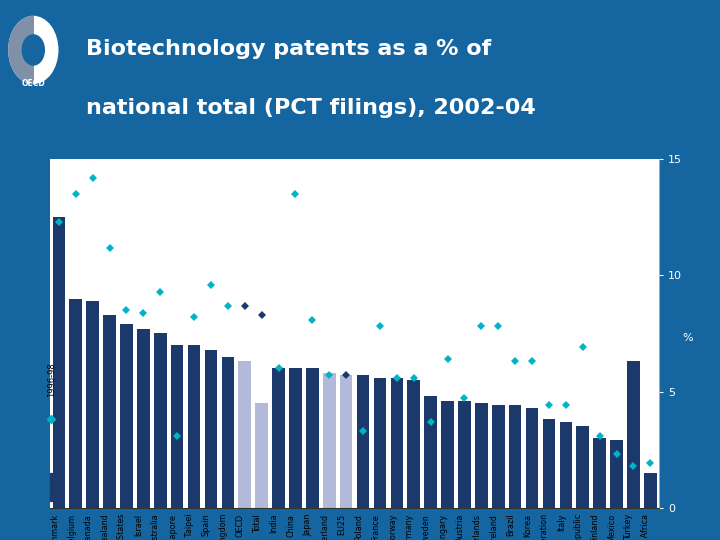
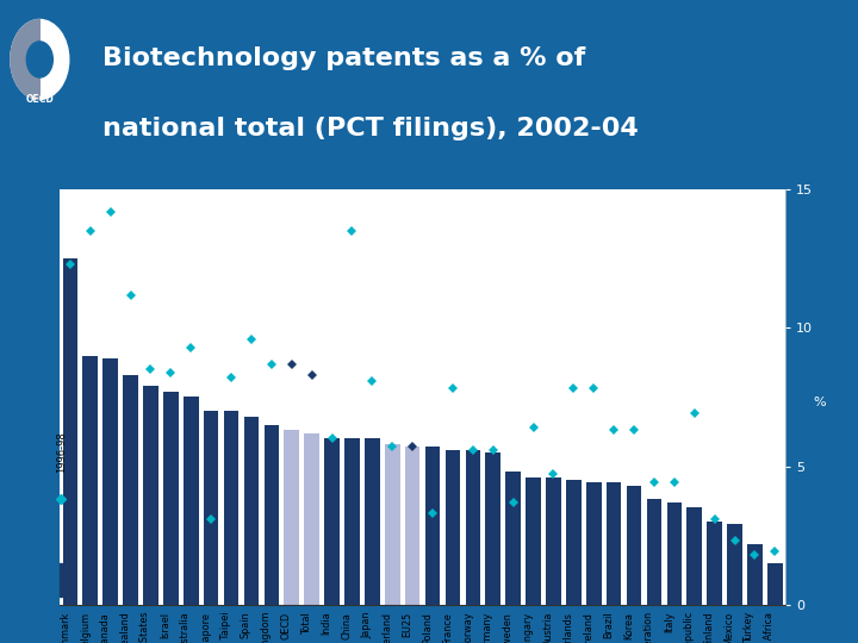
Total: 4.5 -> 6.2
Turkey: 6.3 -> 2.2
